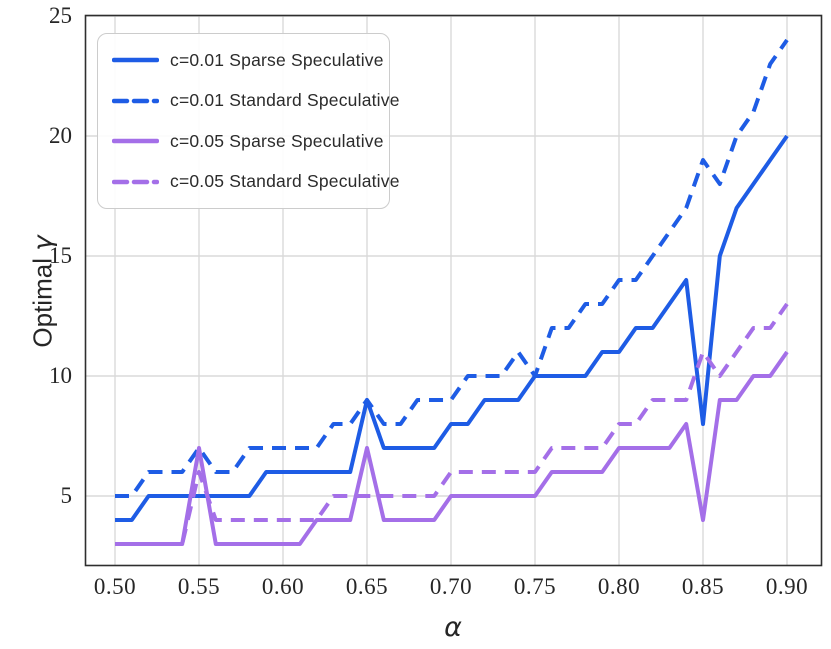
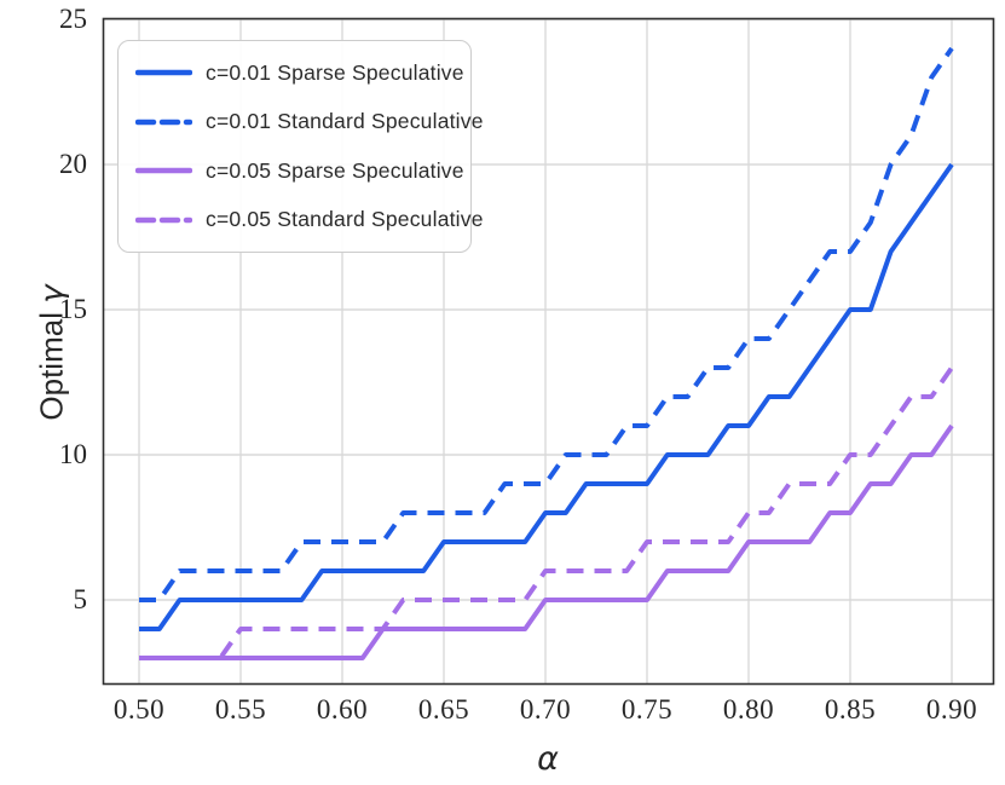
c=0.01 Standard Speculative/0.55: 7 -> 6
c=0.05 Sparse Speculative/0.55: 7 -> 3
c=0.05 Standard Speculative/0.55: 6 -> 4
c=0.01 Sparse Speculative/0.65: 9 -> 7
c=0.01 Standard Speculative/0.65: 9 -> 8
c=0.05 Sparse Speculative/0.65: 7 -> 4
c=0.01 Sparse Speculative/0.75: 10 -> 9
c=0.01 Standard Speculative/0.75: 10 -> 11
c=0.05 Standard Speculative/0.75: 6 -> 7
c=0.01 Sparse Speculative/0.85: 8 -> 15
c=0.01 Standard Speculative/0.85: 19 -> 17
c=0.05 Sparse Speculative/0.85: 4 -> 8
c=0.05 Standard Speculative/0.85: 11 -> 10
